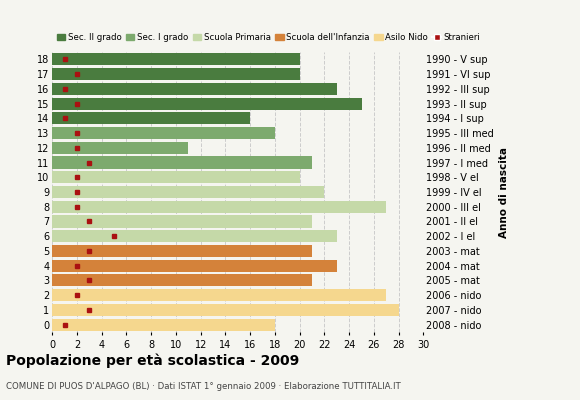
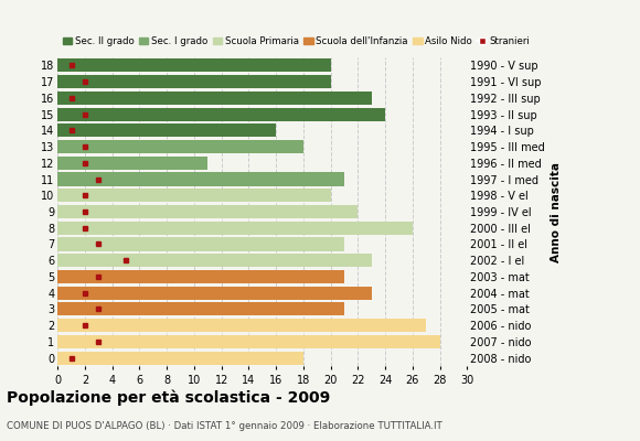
15: 25 -> 24
8: 27 -> 26
